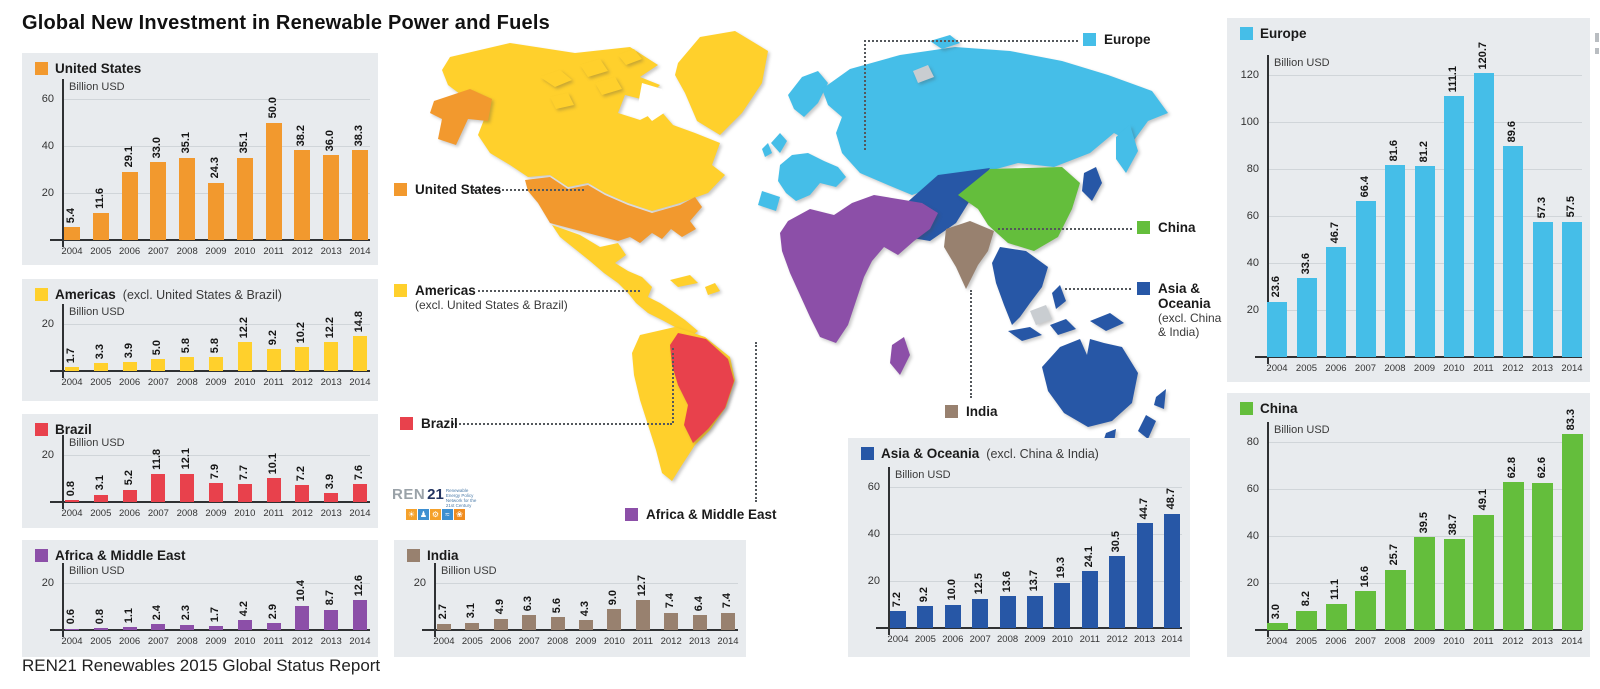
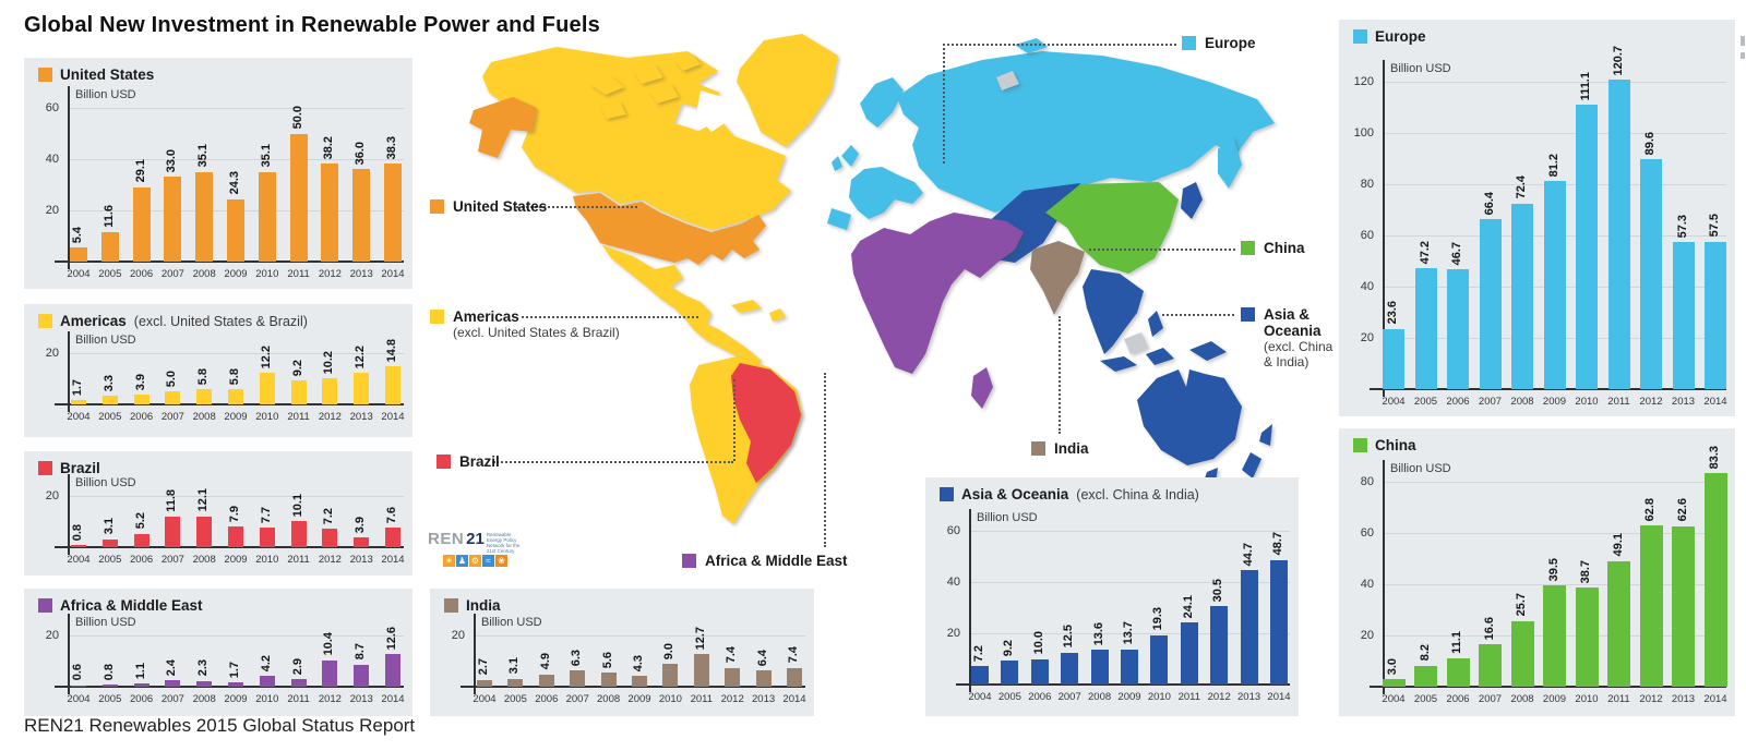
Europe/2005: 33.6 -> 47.2
Europe/2008: 81.6 -> 72.4
